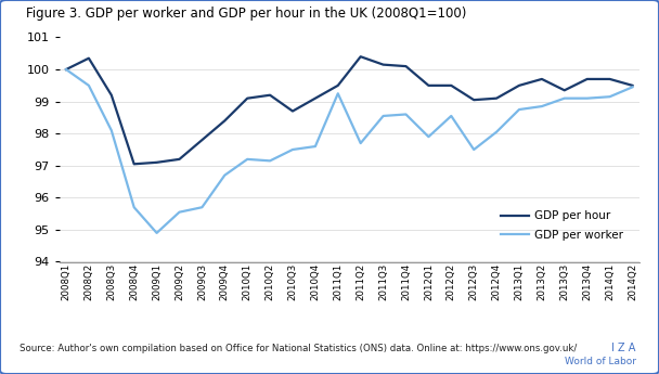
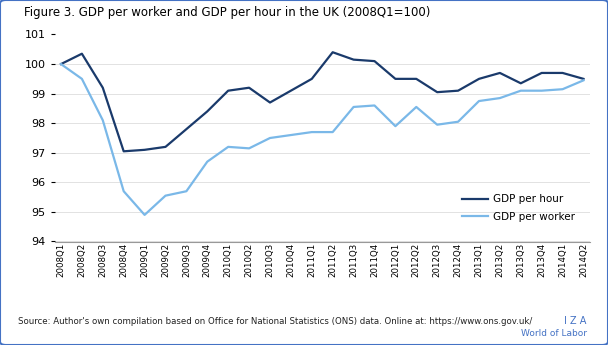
GDP per worker/2011Q1: 99.25 -> 97.70
GDP per worker/2012Q3: 97.50 -> 97.95
